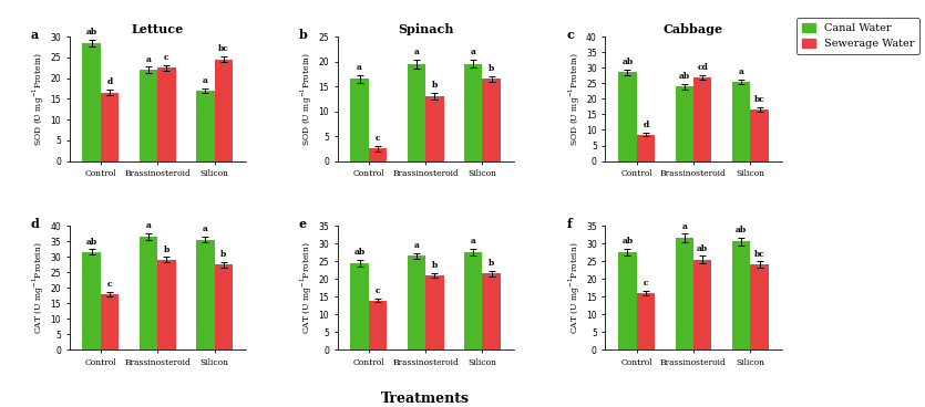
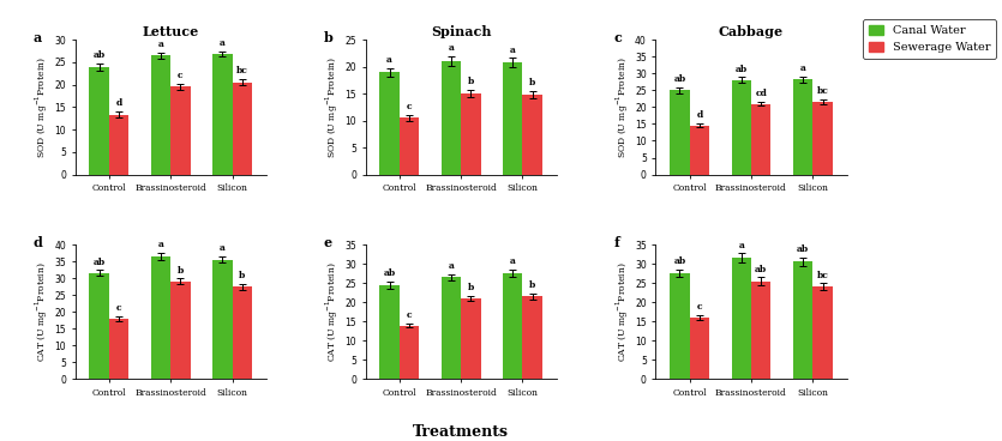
Lettuce/Canal Water/Control: 28.5 -> 24.0
Lettuce/Sewerage Water/Control: 16.5 -> 13.3
Lettuce/Canal Water/Brassinosteroid: 22.0 -> 26.5
Lettuce/Sewerage Water/Brassinosteroid: 22.5 -> 19.5
Lettuce/Canal Water/Silicon: 17.0 -> 26.8
Lettuce/Sewerage Water/Silicon: 24.5 -> 20.5
Spinach/Canal Water/Control: 16.5 -> 19.0
Spinach/Sewerage Water/Control: 2.5 -> 10.5
Spinach/Canal Water/Brassinosteroid: 19.5 -> 21.0
Spinach/Sewerage Water/Brassinosteroid: 13.0 -> 15.0
Spinach/Canal Water/Silicon: 19.5 -> 20.8
Spinach/Sewerage Water/Silicon: 16.5 -> 14.8
Cabbage/Canal Water/Control: 28.5 -> 25.0
Cabbage/Sewerage Water/Control: 8.5 -> 14.5
Cabbage/Canal Water/Brassinosteroid: 24.0 -> 28.0
Cabbage/Sewerage Water/Brassinosteroid: 27.0 -> 21.0
Cabbage/Canal Water/Silicon: 25.5 -> 28.2
Cabbage/Sewerage Water/Silicon: 16.5 -> 21.5
